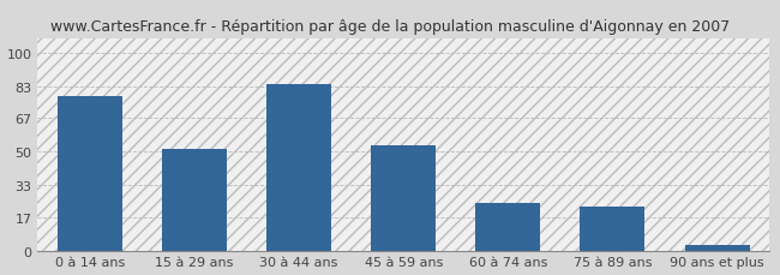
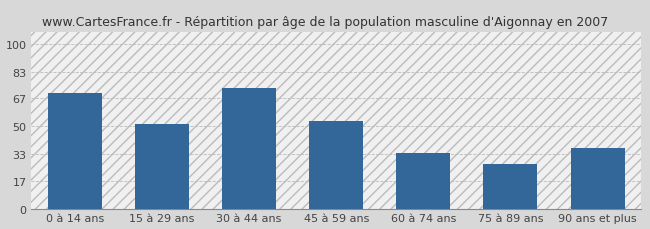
0 à 14 ans: 78 -> 70
30 à 44 ans: 84 -> 73
60 à 74 ans: 24 -> 34
75 à 89 ans: 22 -> 27
90 ans et plus: 3 -> 37
